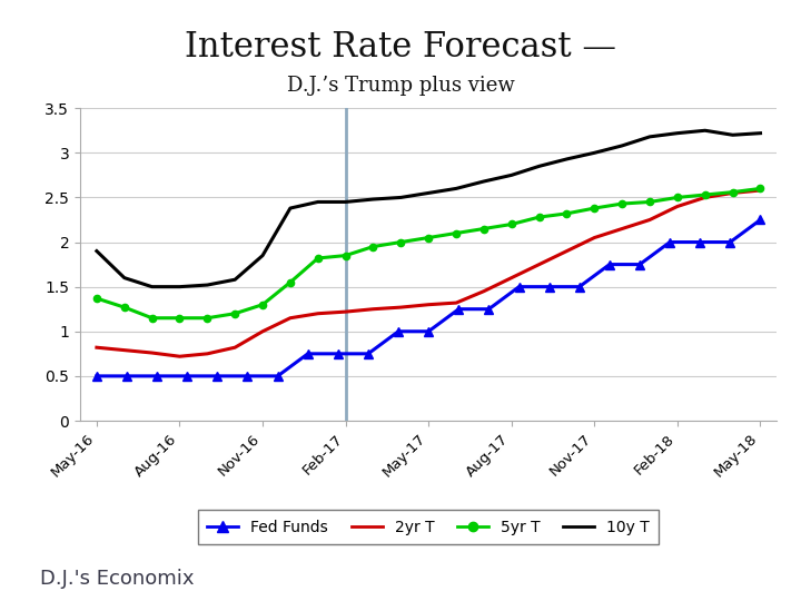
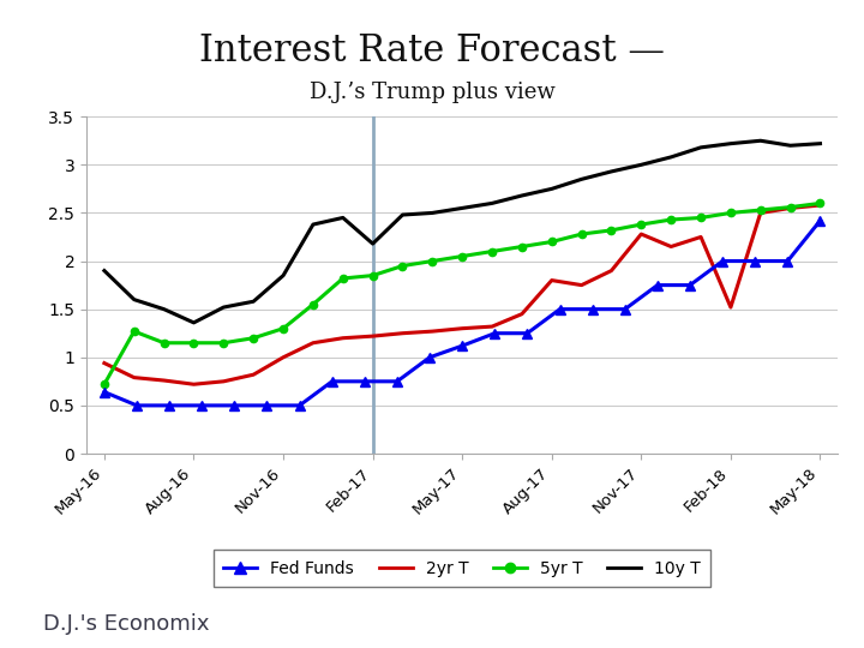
Fed Funds/May-16: 0.50 -> 0.64
2yr T/May-16: 0.82 -> 0.94
5yr T/May-16: 1.37 -> 0.72
10y T/Aug-16: 1.50 -> 1.36
10y T/Feb-17: 2.45 -> 2.18
Fed Funds/May-17: 1.00 -> 1.12
2yr T/Aug-17: 1.60 -> 1.80
2yr T/Nov-17: 2.05 -> 2.28
2yr T/Feb-18: 2.40 -> 1.52
Fed Funds/May-18: 2.25 -> 2.42
